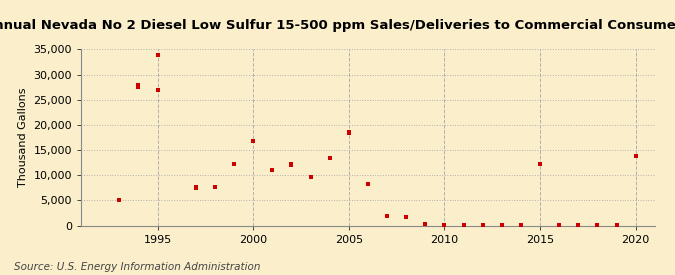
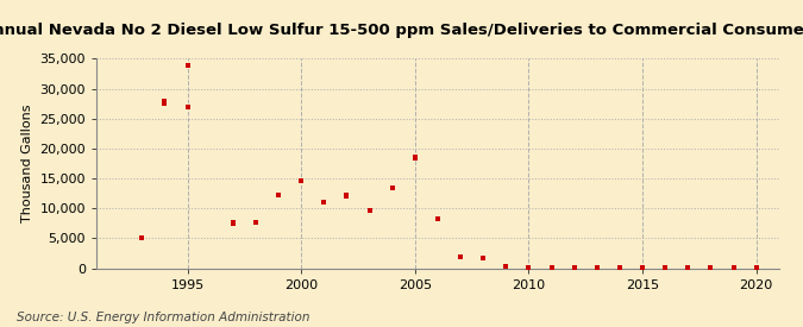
2000: 16,800 -> 14,700
2015: 12,200 -> 100
2020: 13,800 -> 100
